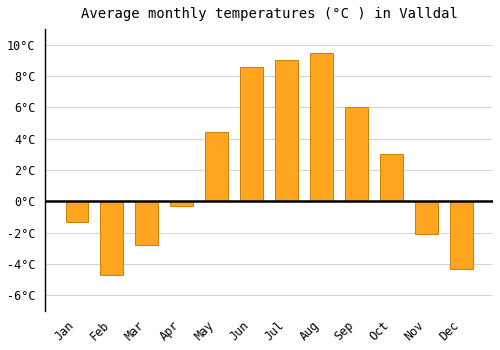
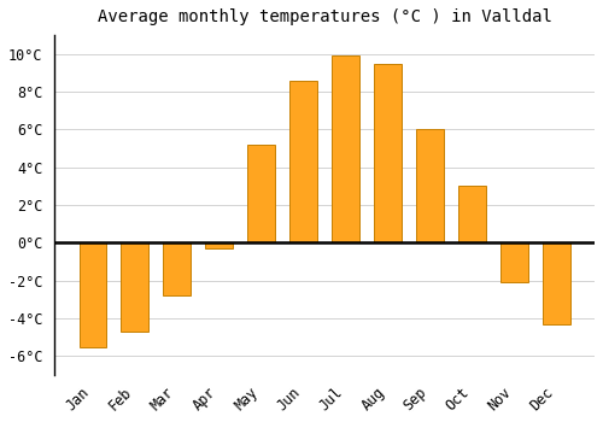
Jan: -1.3°C -> -5.5°C
May: 4.4°C -> 5.2°C
Jul: 9.0°C -> 9.9°C
